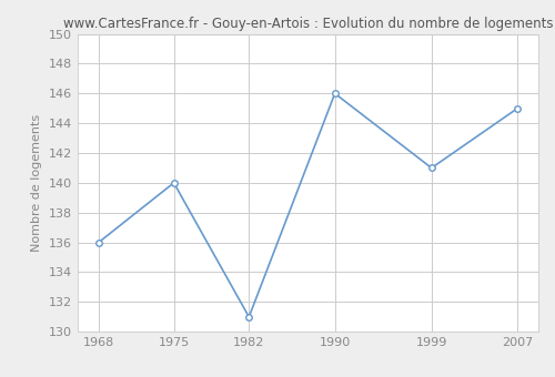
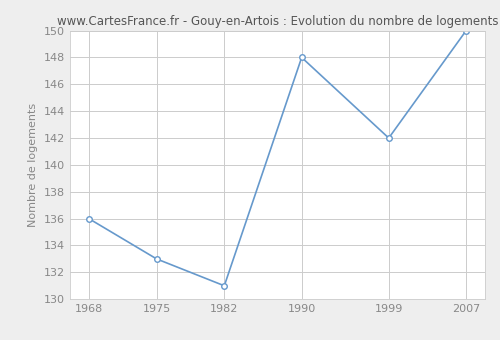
1975: 140 -> 133
1990: 146 -> 148
1999: 141 -> 142
2007: 145 -> 150
